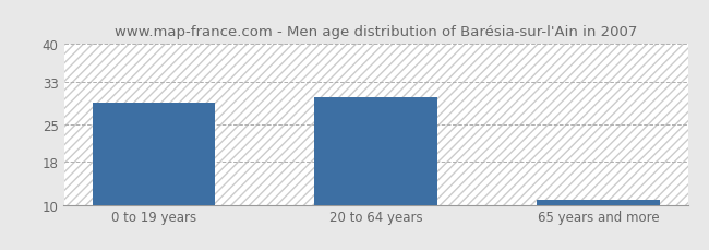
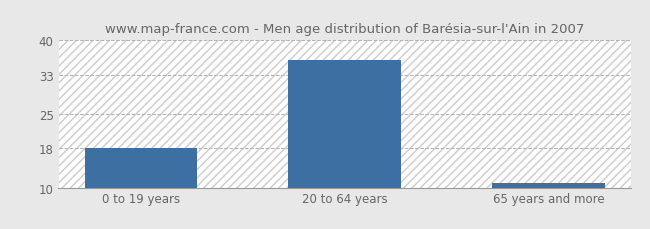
0 to 19 years: 29 -> 18
20 to 64 years: 30 -> 36
